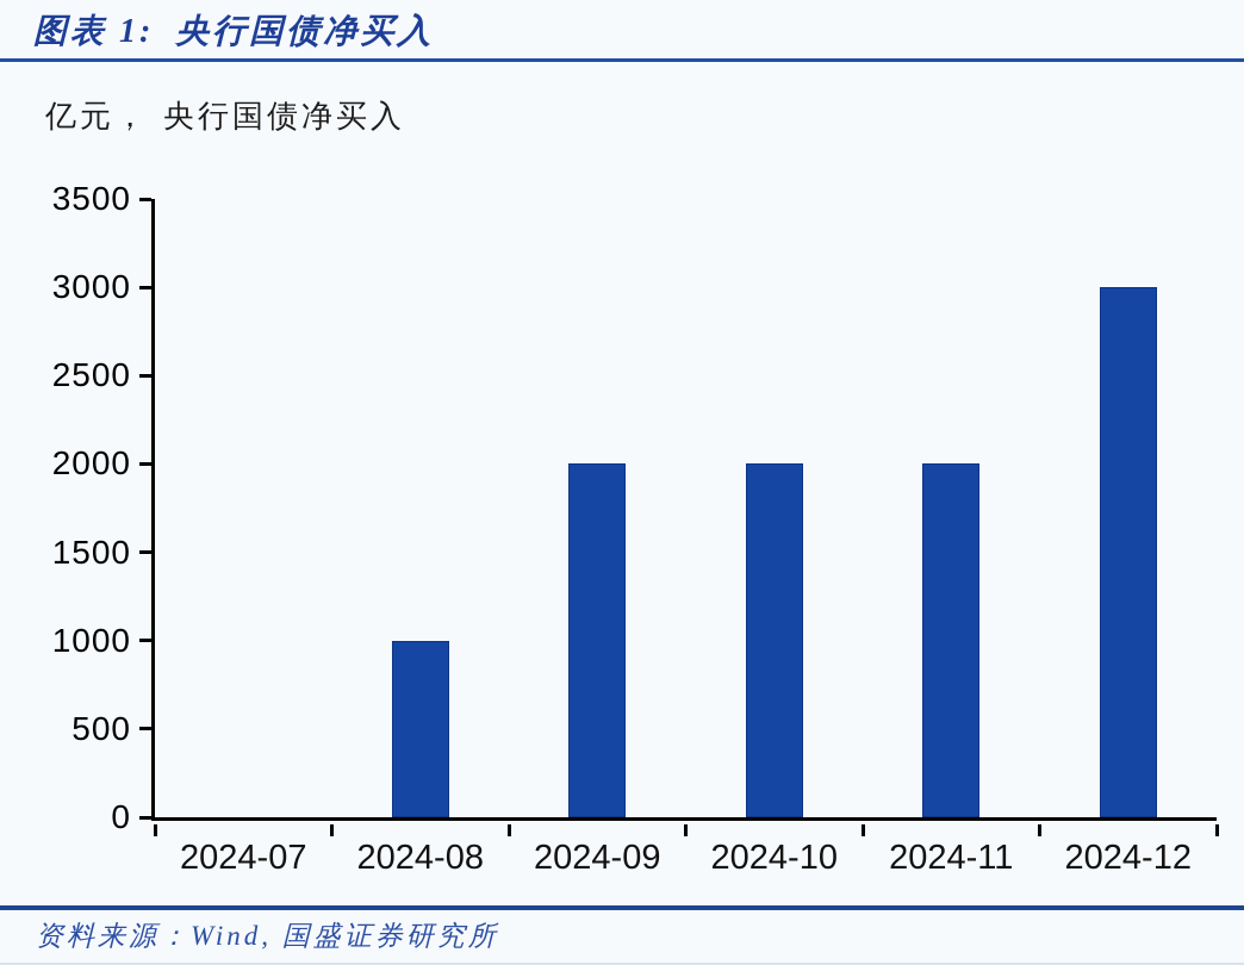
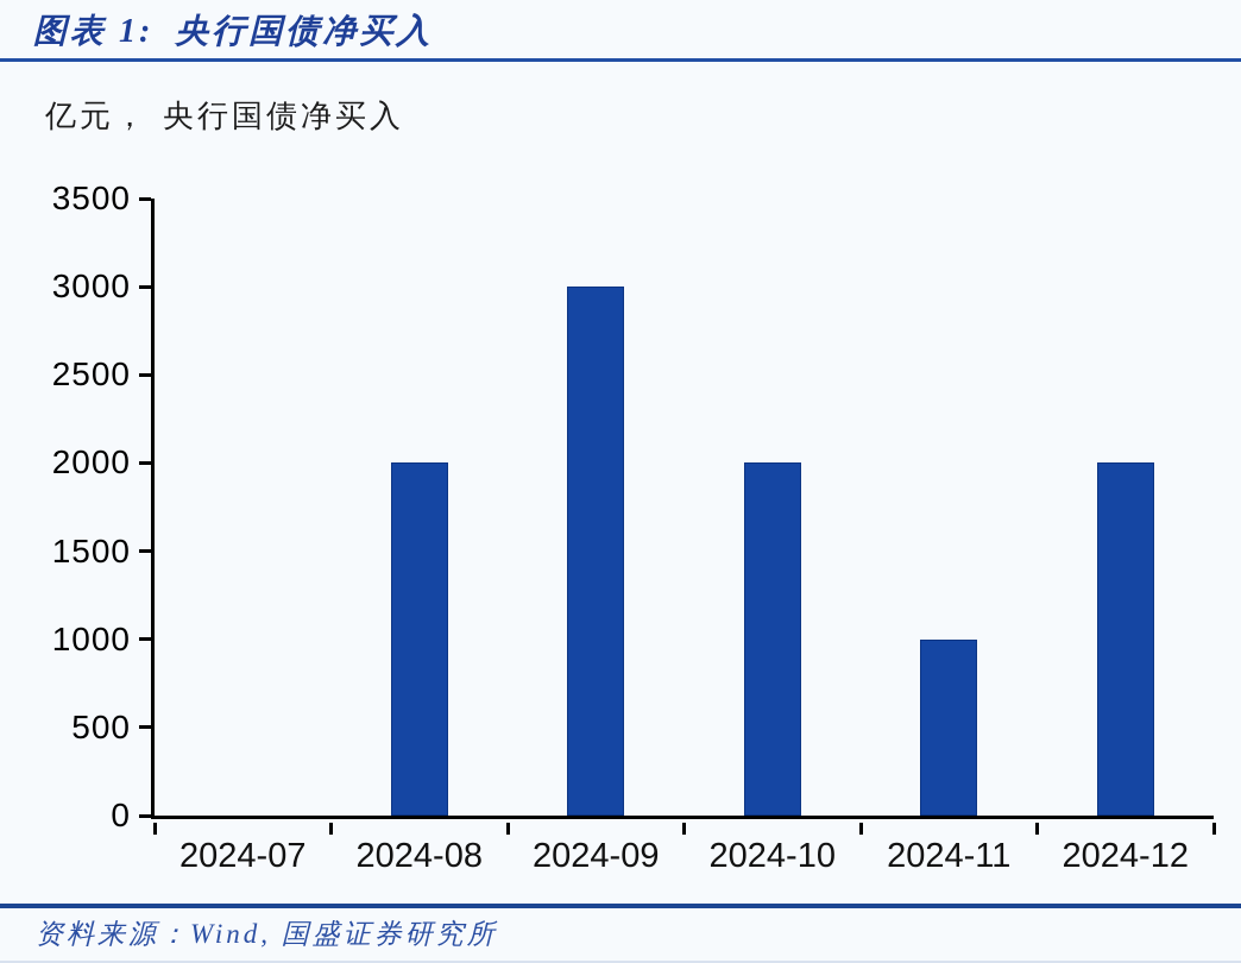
2024-08: 1000 -> 2000
2024-09: 2000 -> 3000
2024-11: 2000 -> 1000
2024-12: 3000 -> 2000
